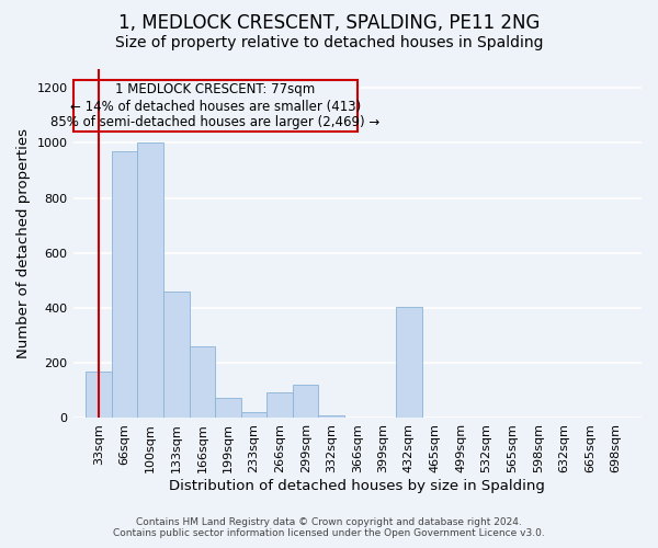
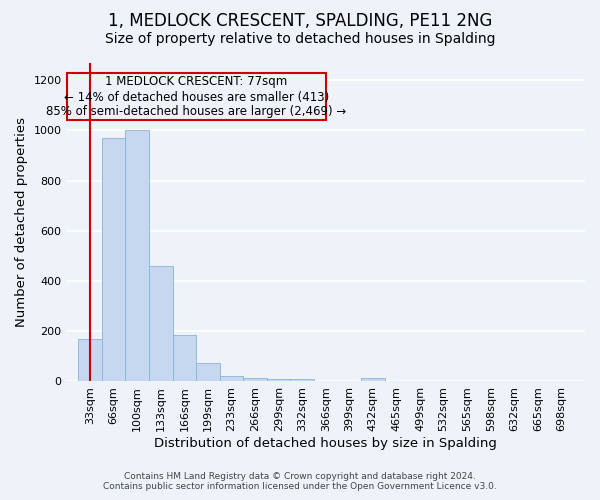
166sqm: 260 -> 185
266sqm: 95 -> 15
299sqm: 120 -> 10
432sqm: 405 -> 15
